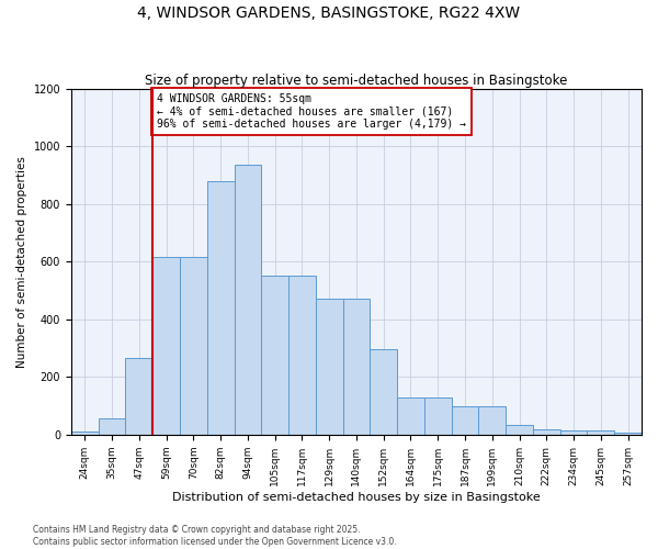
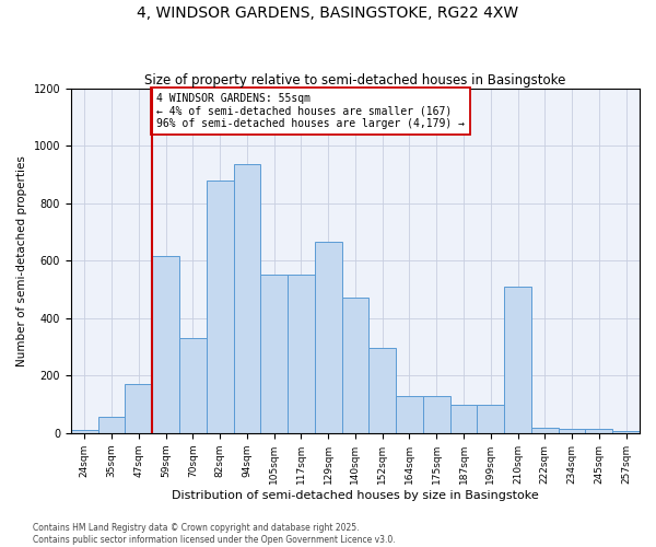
47sqm: 265 -> 170
70sqm: 615 -> 330
129sqm: 470 -> 665
210sqm: 35 -> 510
